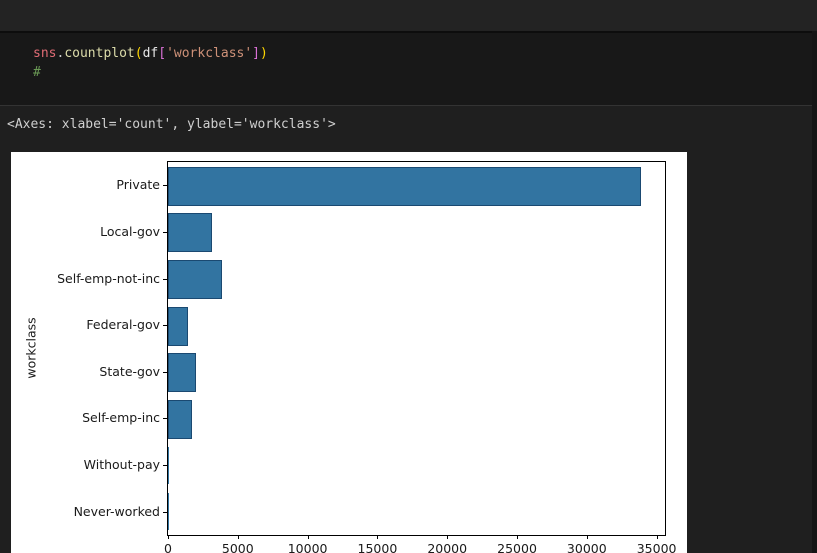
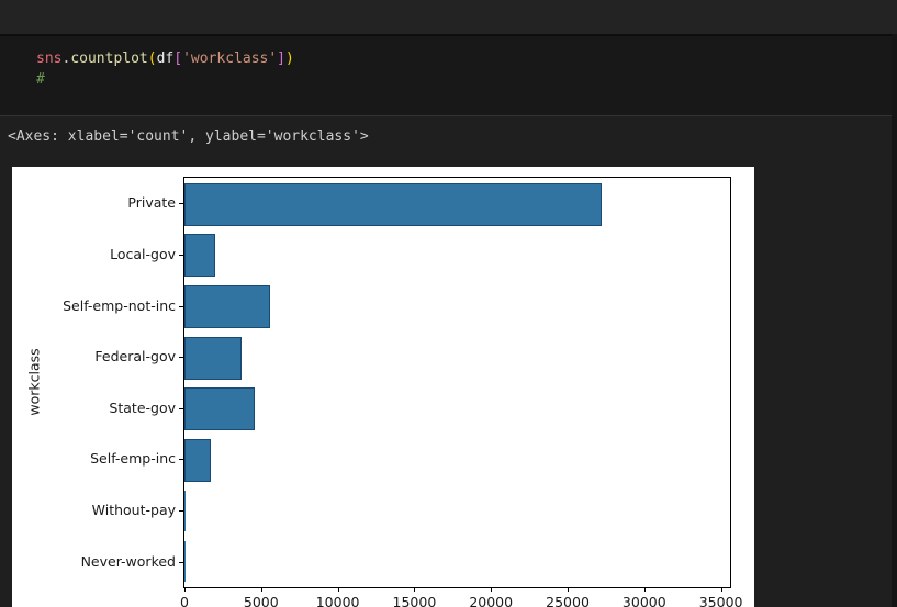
Private: 33900 -> 27200
Local-gov: 3100 -> 2000
Self-emp-not-inc: 3900 -> 5600
Federal-gov: 1400 -> 3700
State-gov: 2000 -> 4600
